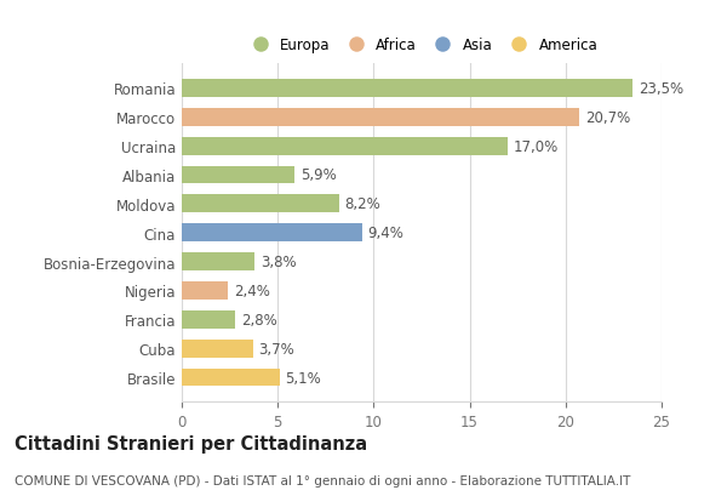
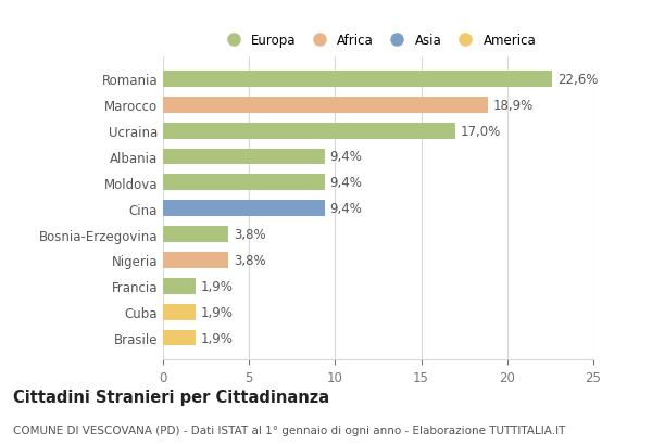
Romania: 23,5% -> 22,6%
Marocco: 20,7% -> 18,9%
Albania: 5,9% -> 9,4%
Moldova: 8,2% -> 9,4%
Nigeria: 2,4% -> 3,8%
Francia: 2,8% -> 1,9%
Cuba: 3,7% -> 1,9%
Brasile: 5,1% -> 1,9%
